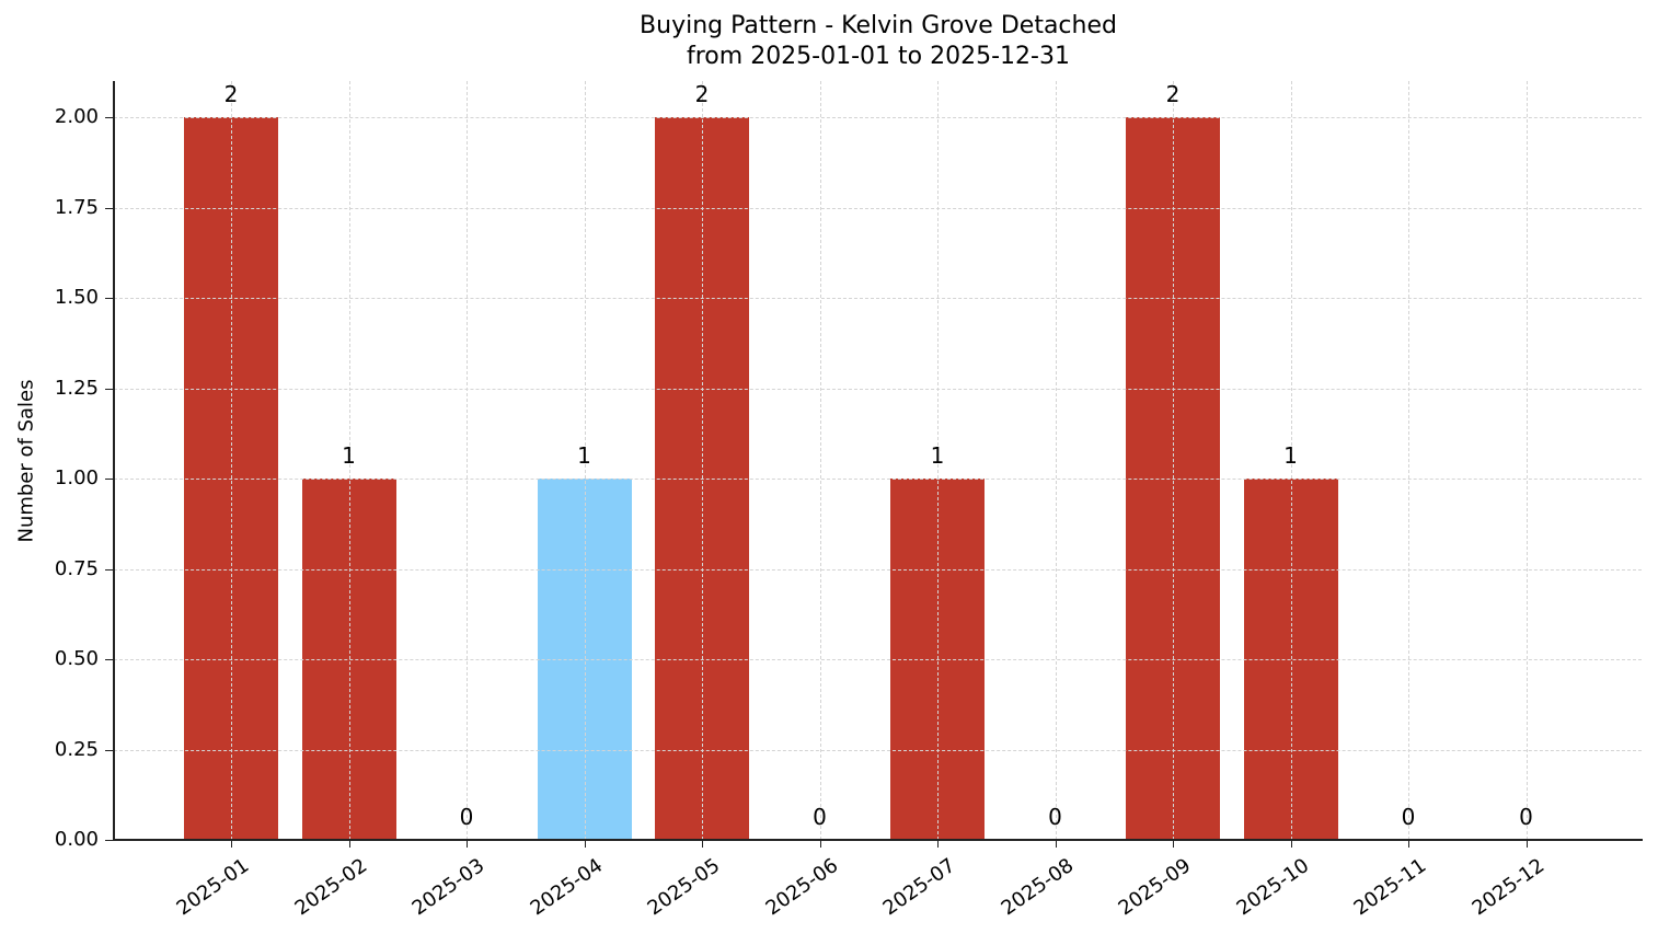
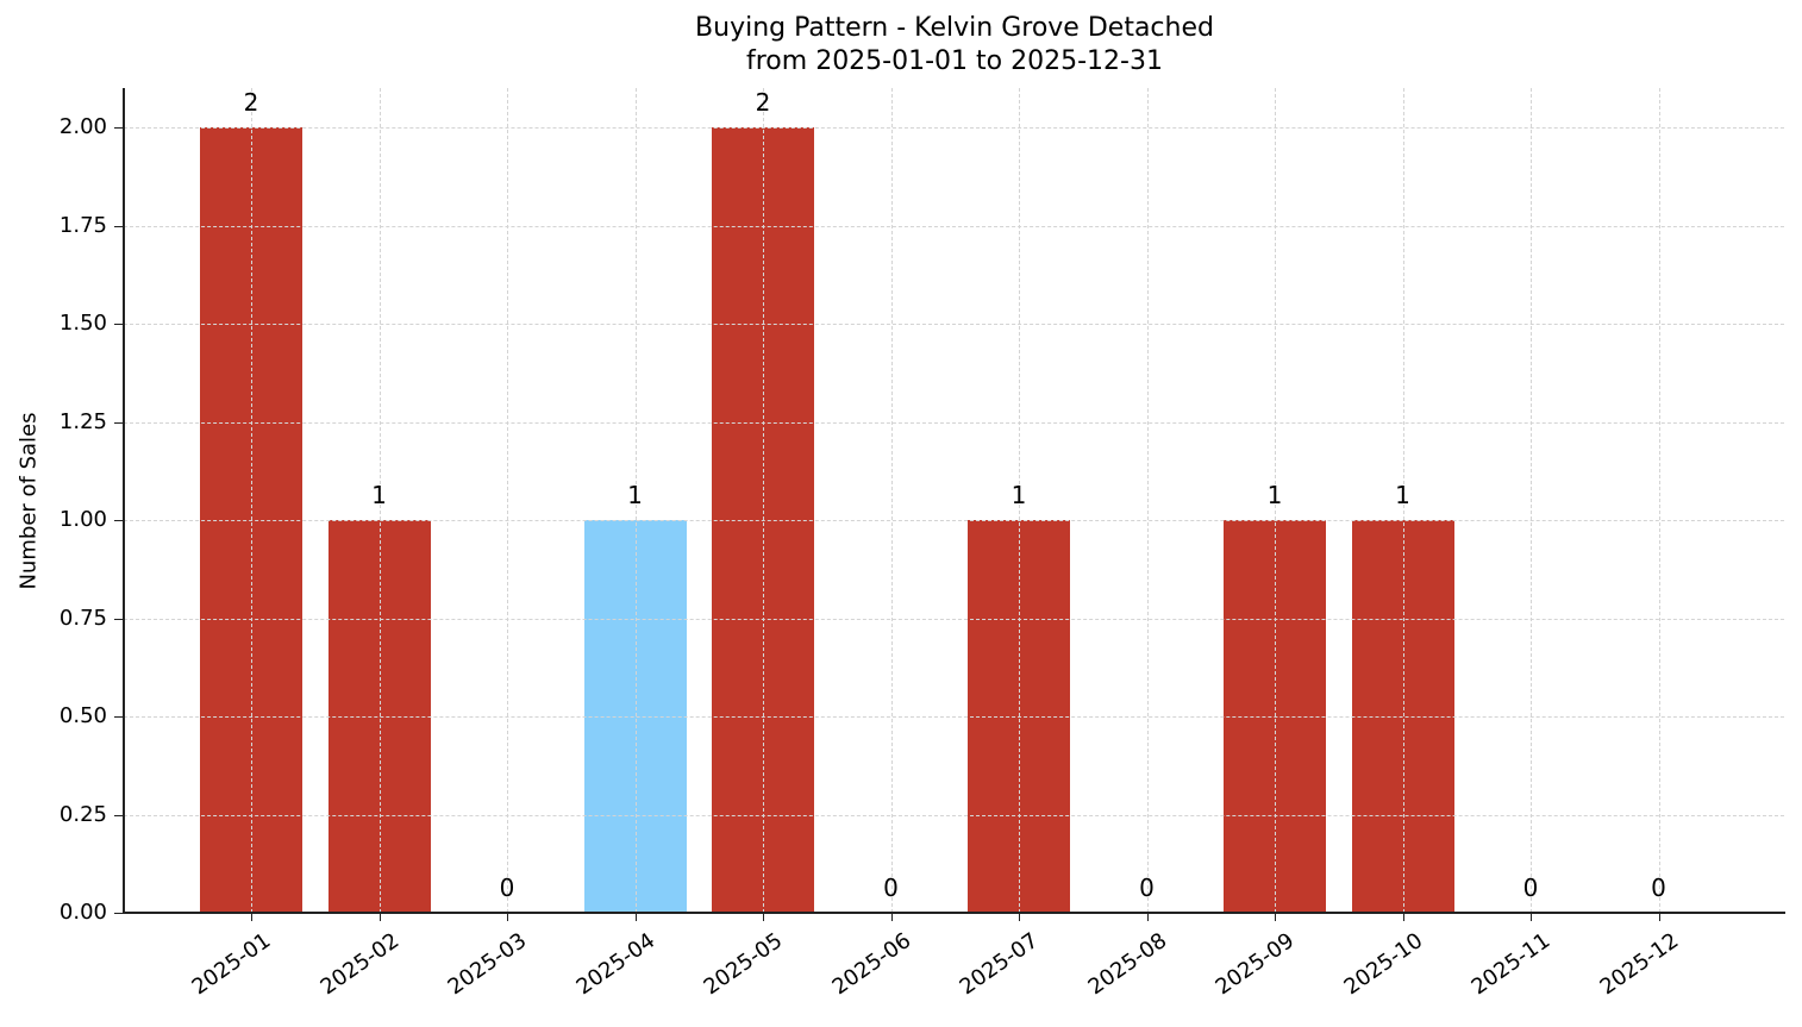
2025-09: 2 -> 1
